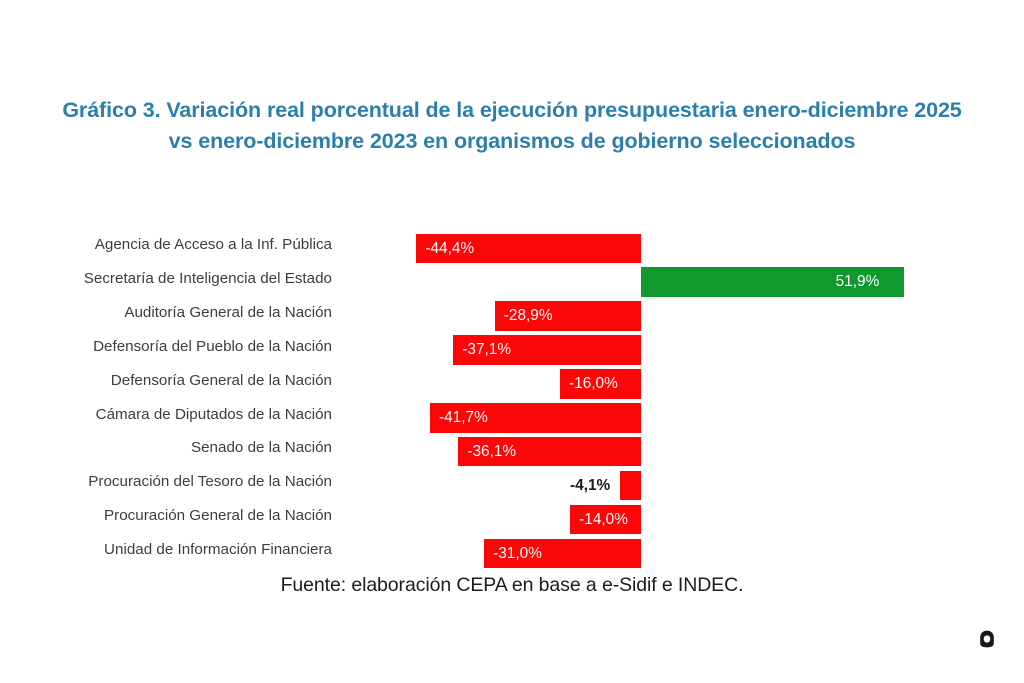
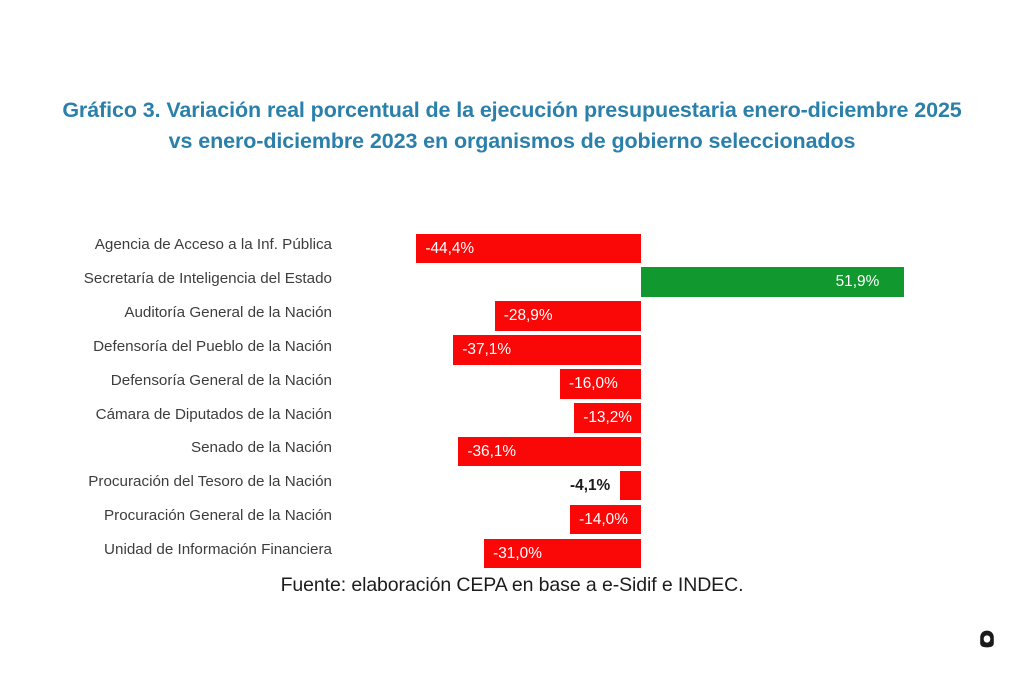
Cámara de Diputados de la Nación: -41,7% -> -13,2%
